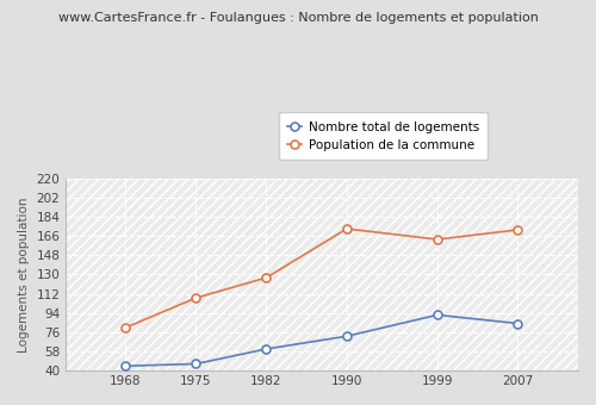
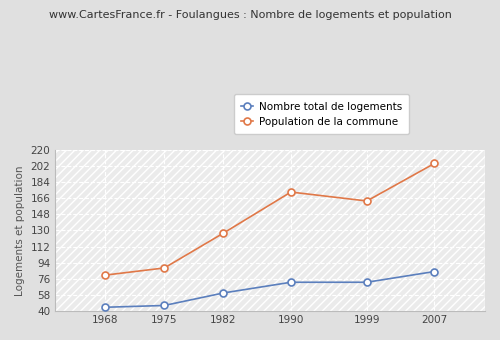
Population de la commune/1975: 108 -> 88
Nombre total de logements/1999: 92 -> 72
Population de la commune/2007: 172 -> 205
